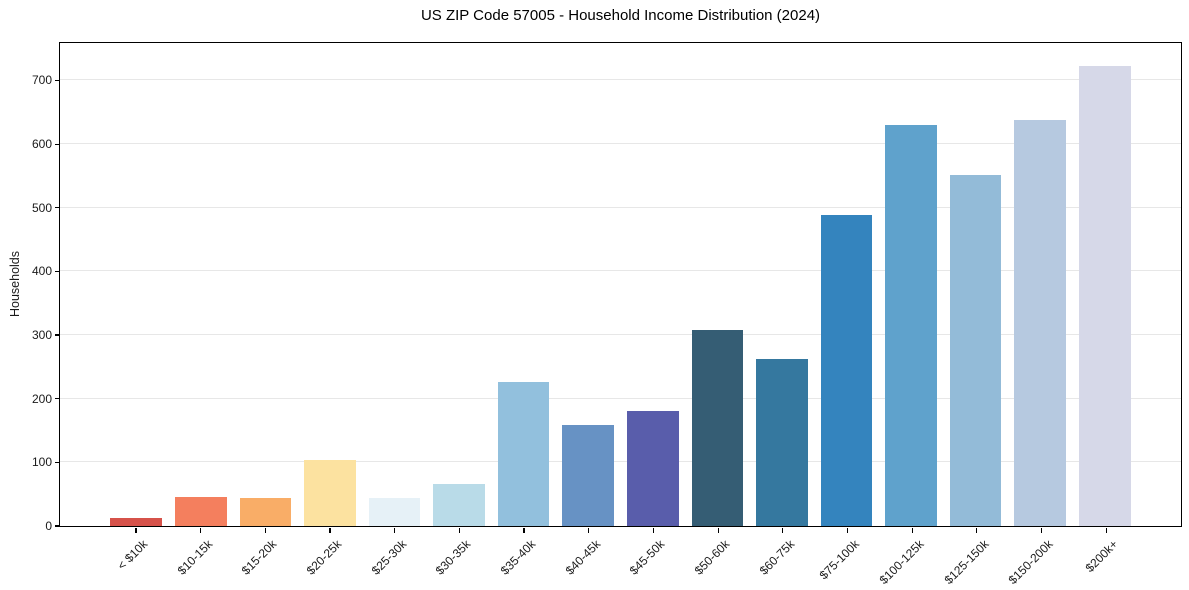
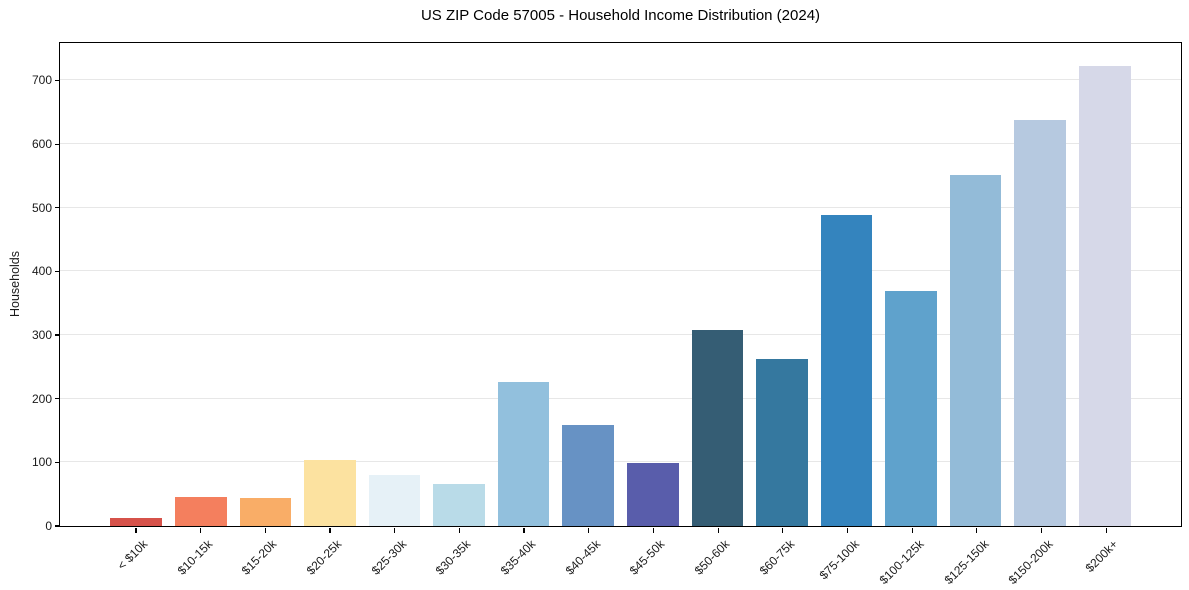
$25-30k: 40 -> 80
$45-50k: 180 -> 100
$100-125k: 630 -> 370
